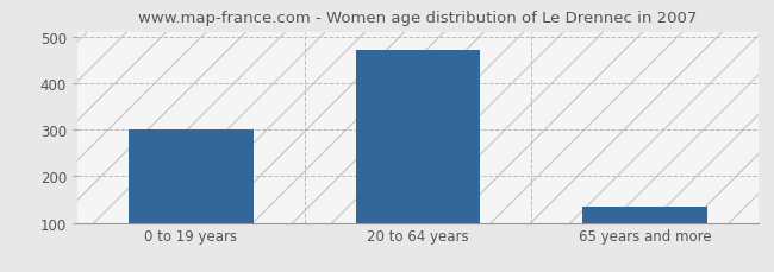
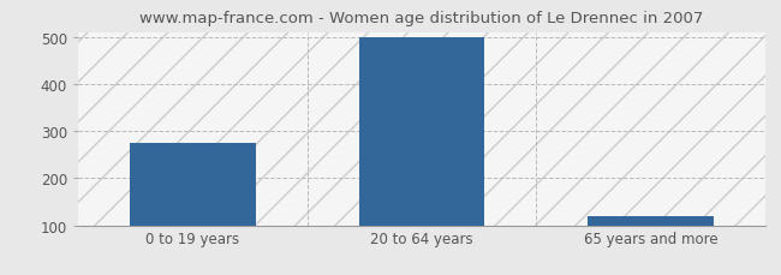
0 to 19 years: 300 -> 275
20 to 64 years: 470 -> 500
65 years and more: 135 -> 120
